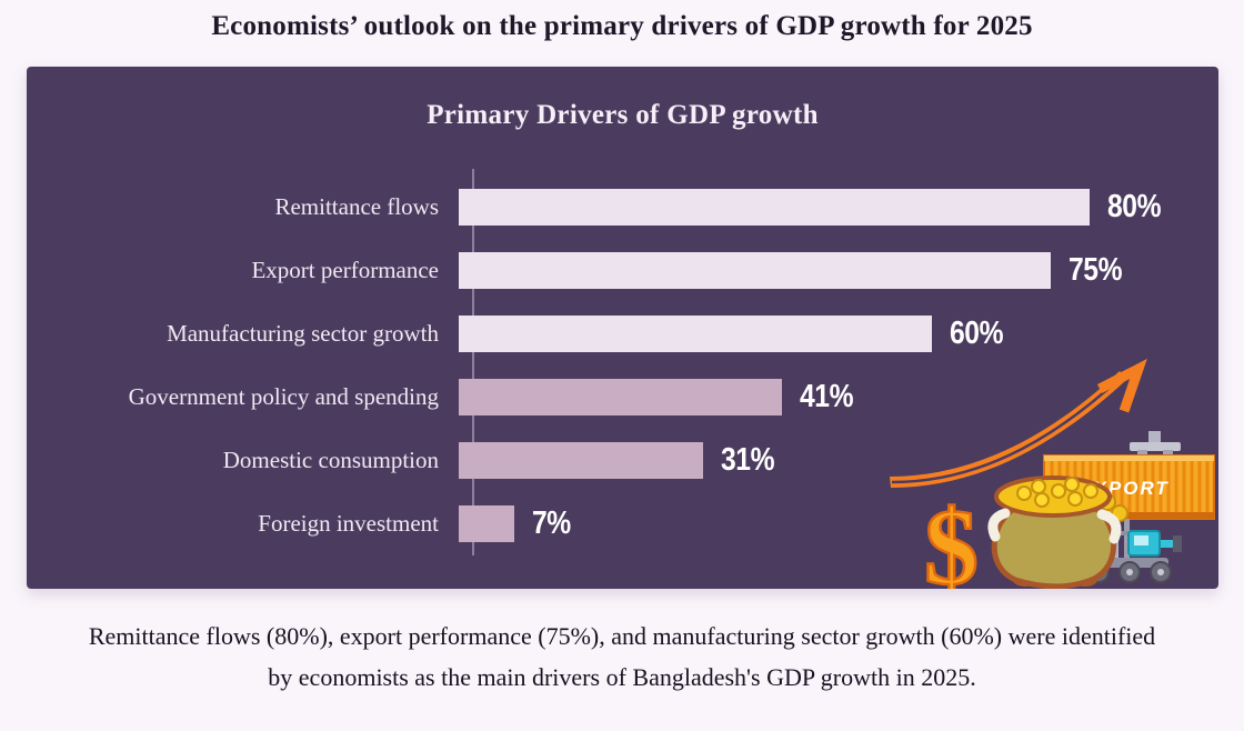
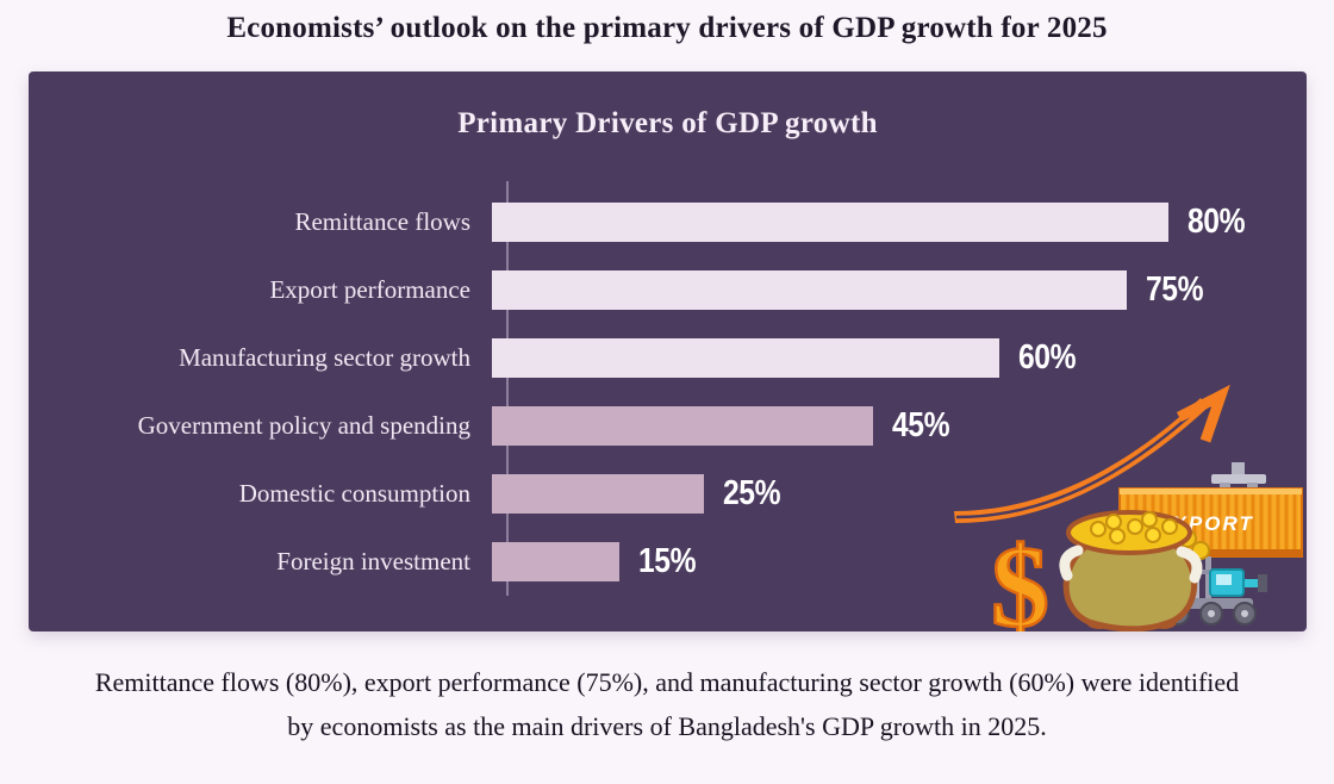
Government policy and spending: 41% -> 45%
Domestic consumption: 31% -> 25%
Foreign investment: 7% -> 15%
